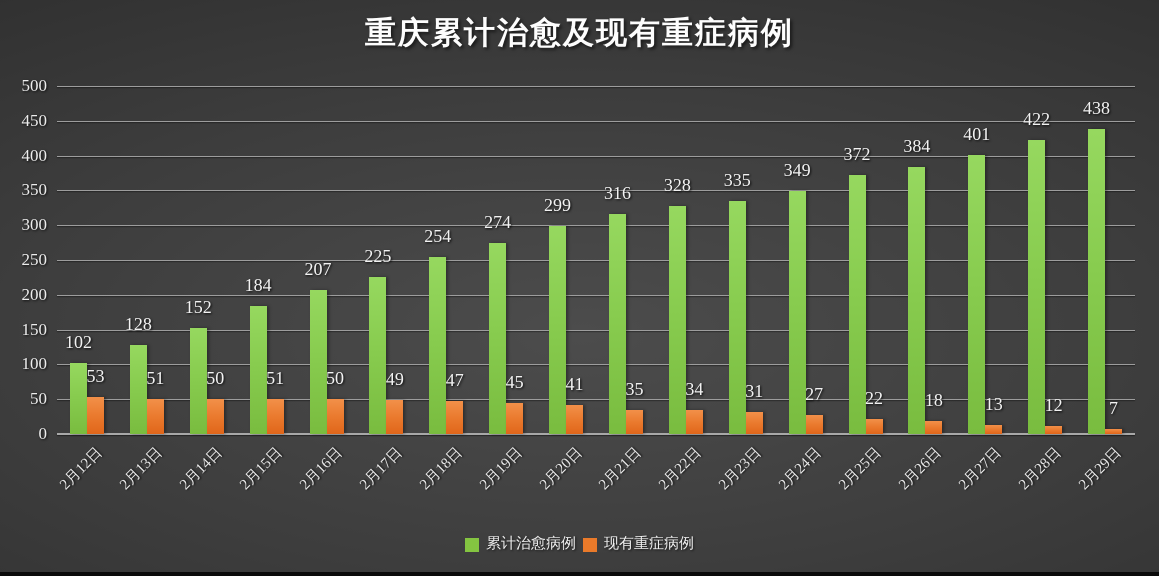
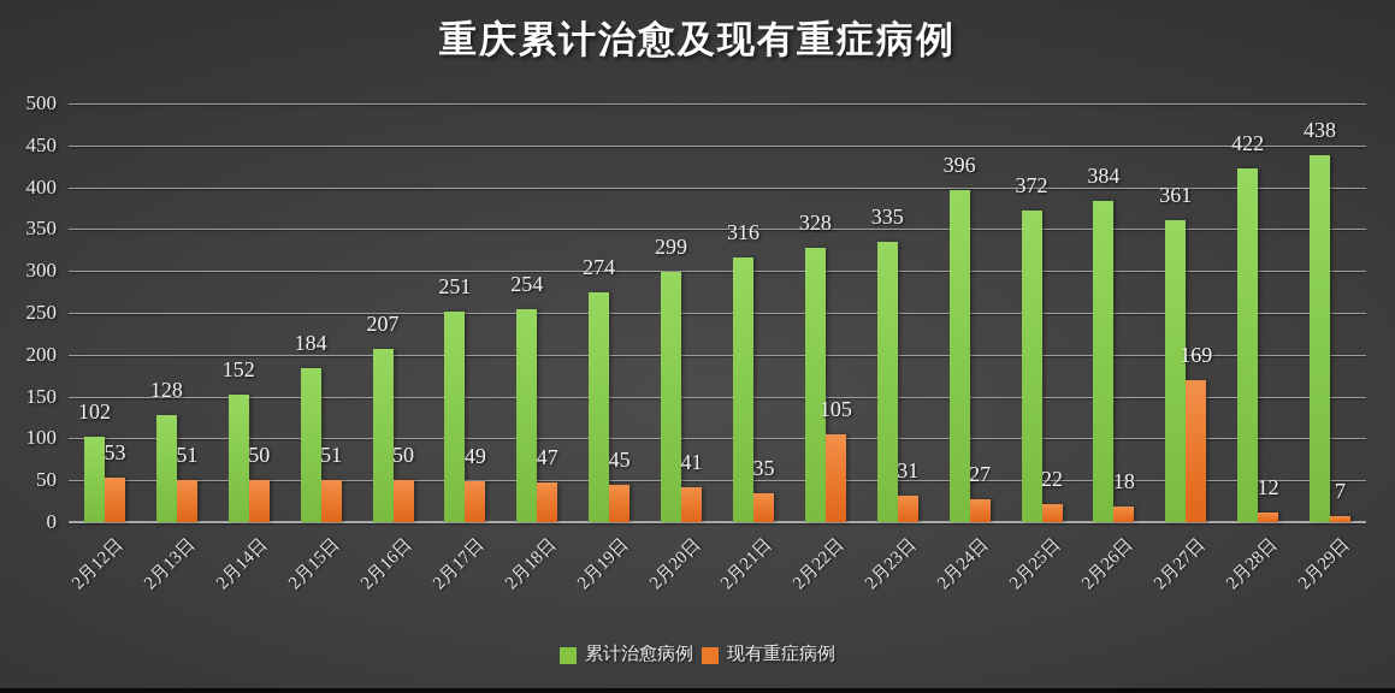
累计治愈病例/2月17日: 225 -> 251
现有重症病例/2月22日: 34 -> 105
累计治愈病例/2月24日: 349 -> 396
累计治愈病例/2月27日: 401 -> 361
现有重症病例/2月27日: 13 -> 169
